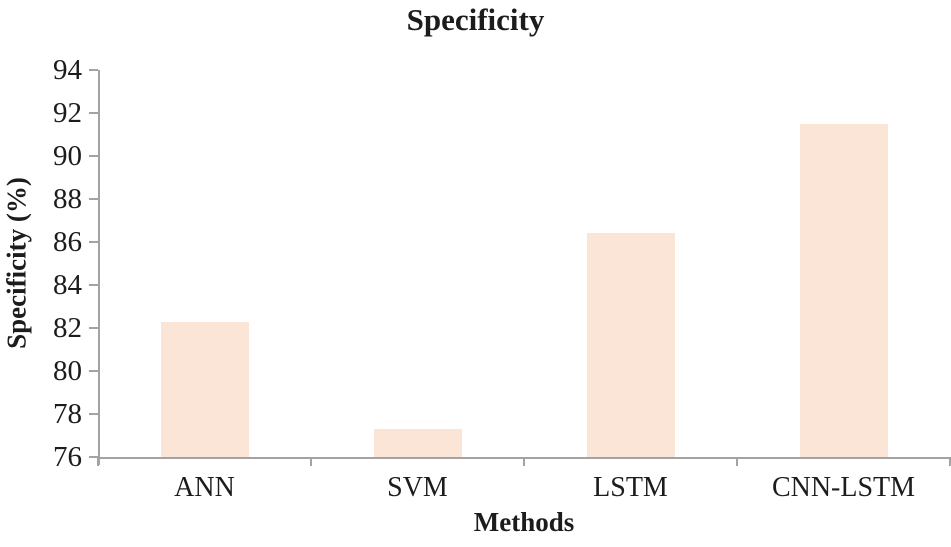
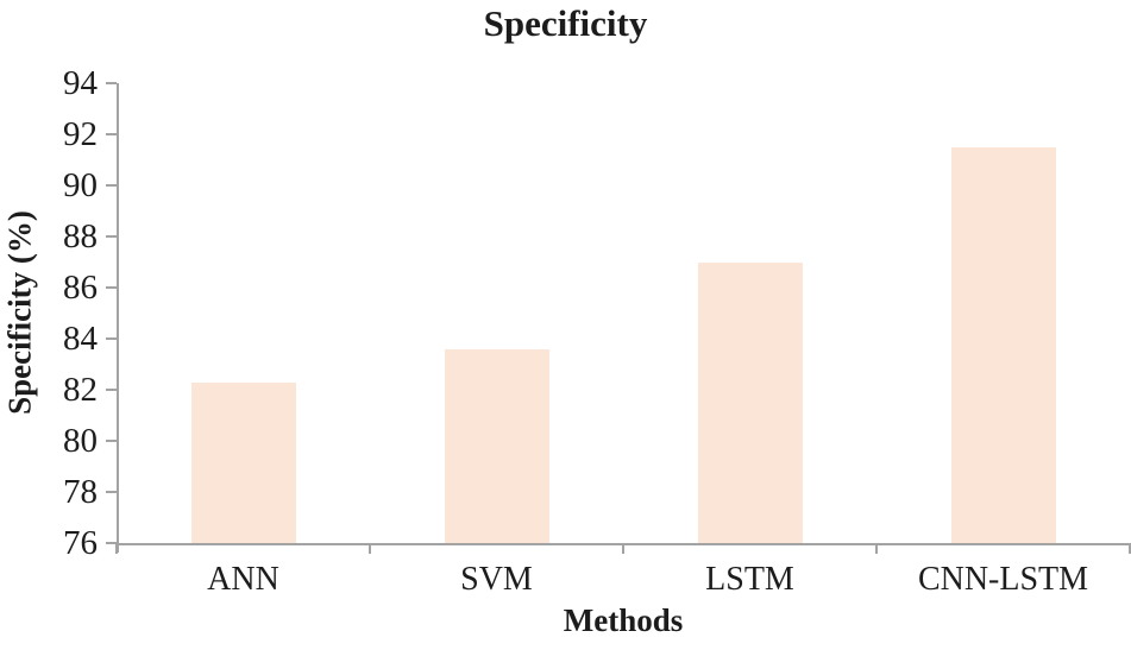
SVM: 77.3 -> 83.6
LSTM: 86.4 -> 87.0
